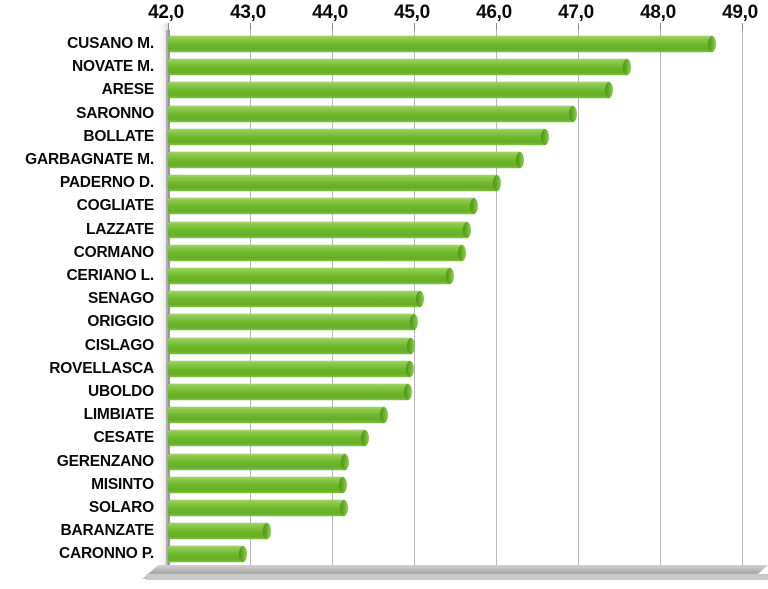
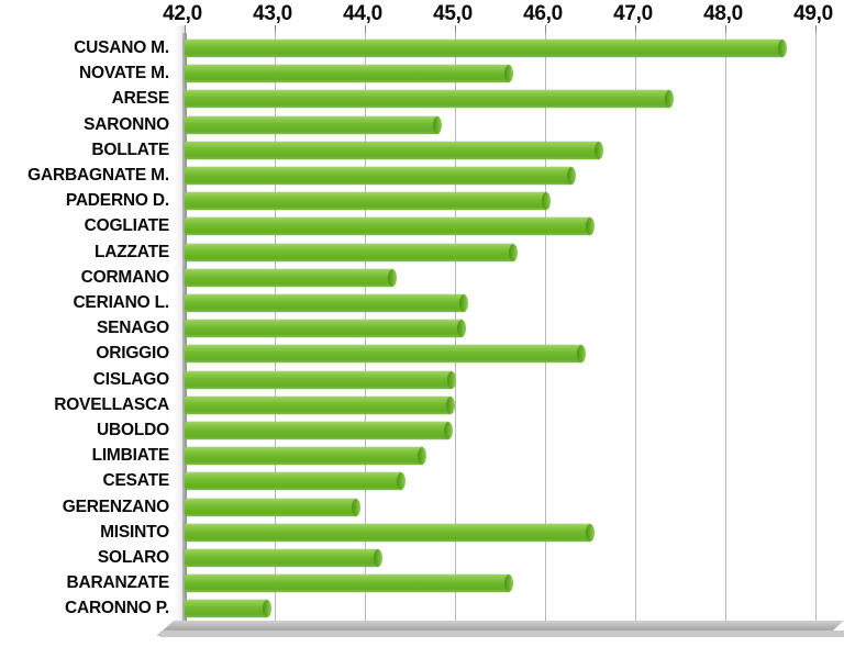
NOVATE M.: 47,6 -> 45,6
SARONNO: 46,9 -> 44,8
COGLIATE: 45,7 -> 46,5
CORMANO: 45,6 -> 44,3
CERIANO L.: 45,4 -> 45,1
ORIGGIO: 45,0 -> 46,4
GERENZANO: 44,2 -> 43,9
MISINTO: 44,1 -> 46,5
BARANZATE: 43,2 -> 45,6
